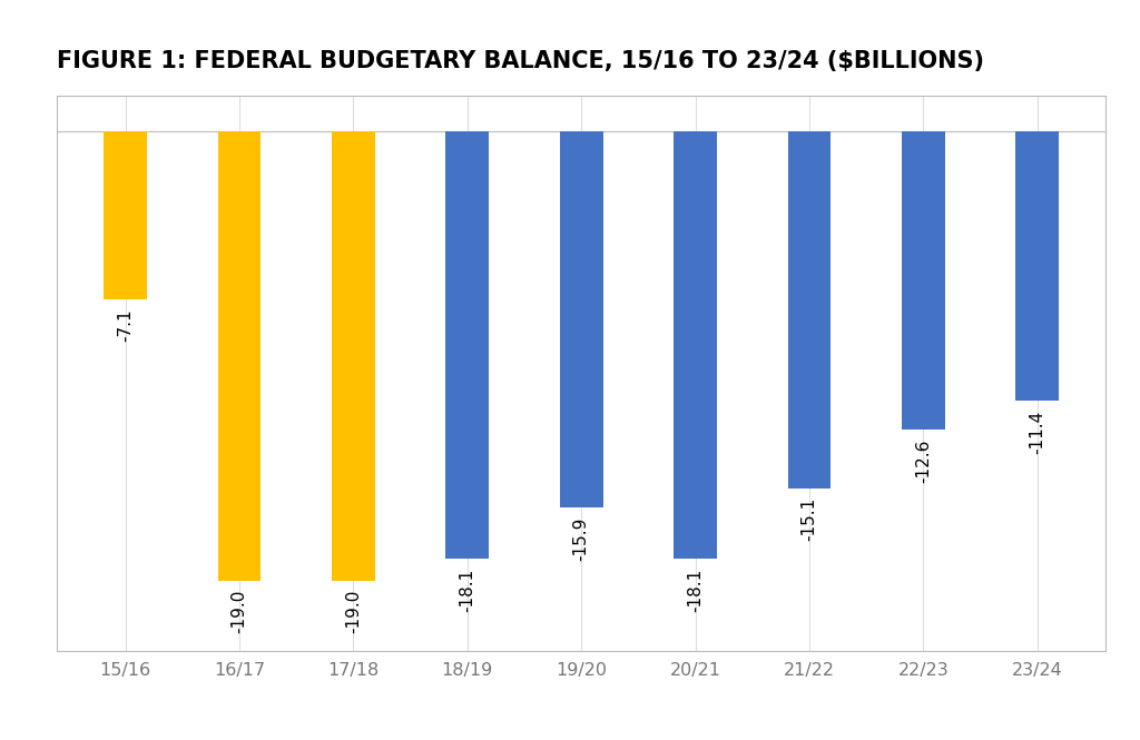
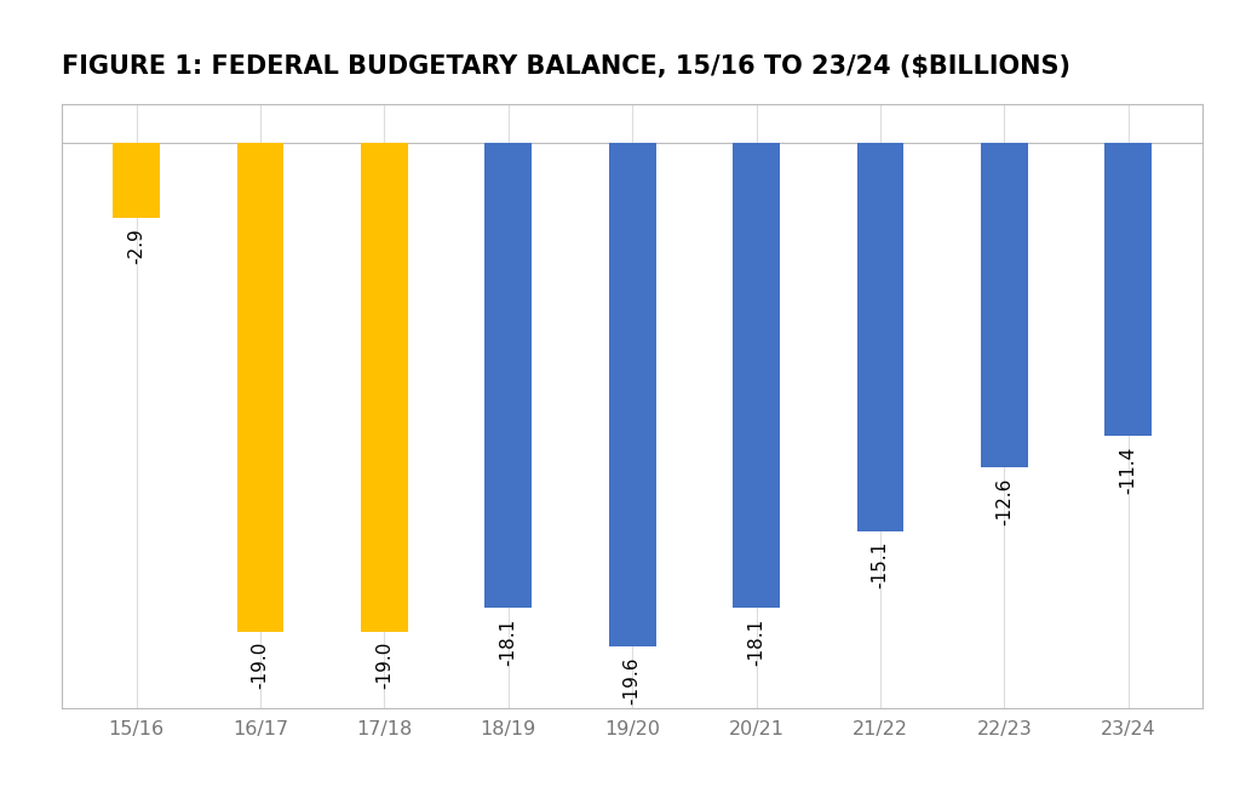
15/16: -7.1 -> -2.9
19/20: -15.9 -> -19.6
